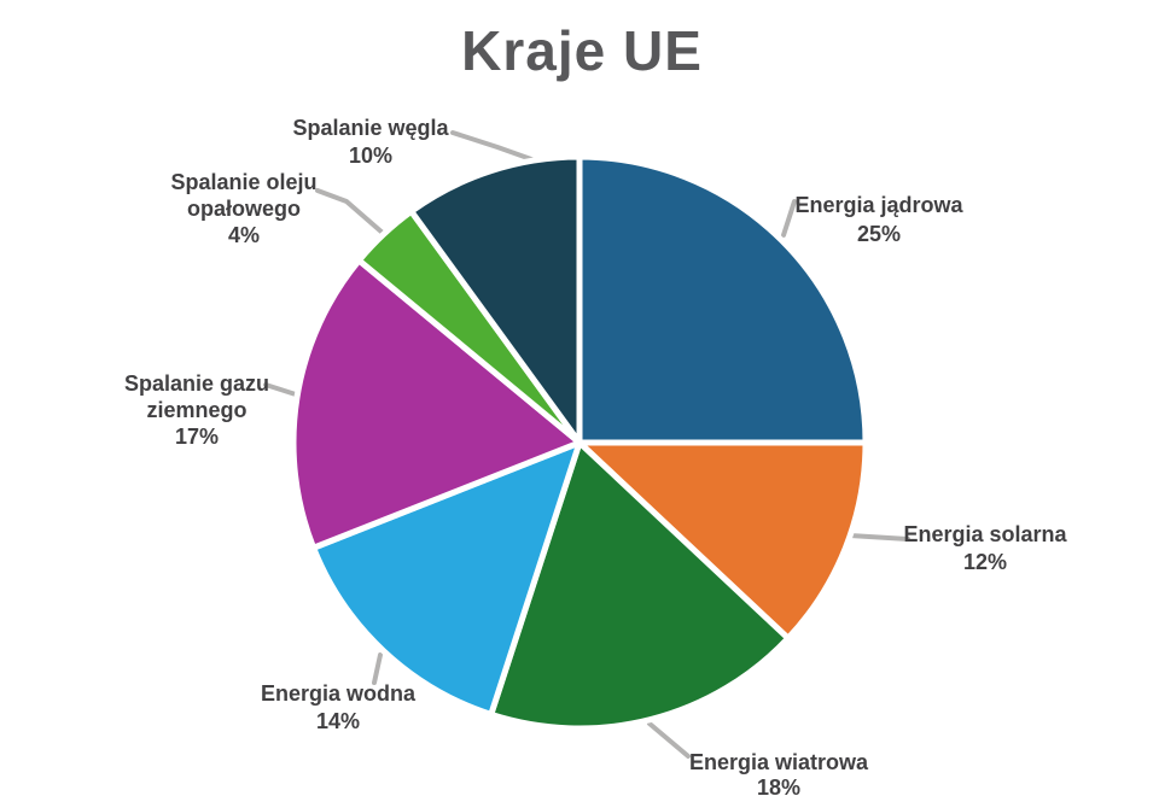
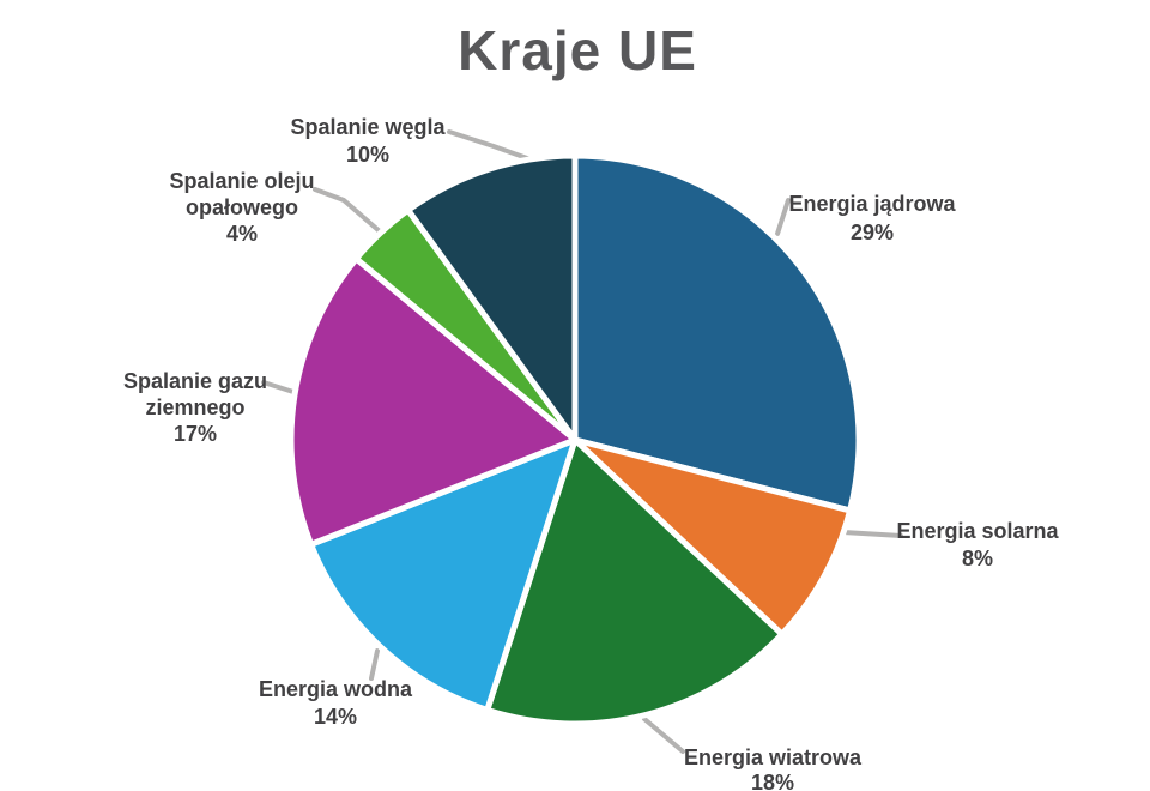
Energia jądrowa: 25% -> 29%
Energia solarna: 12% -> 8%
